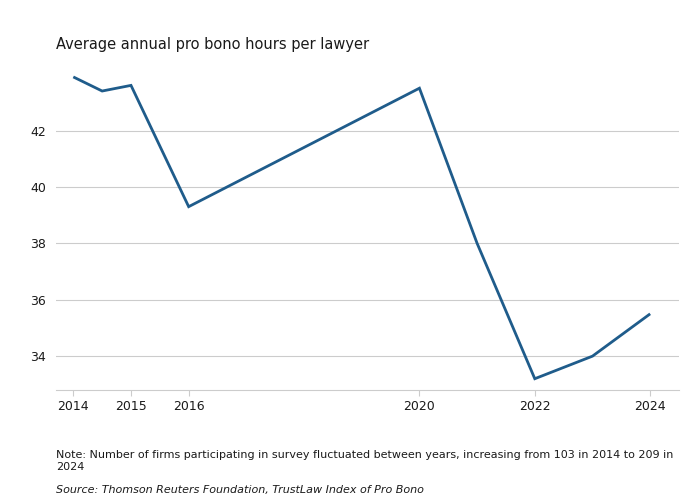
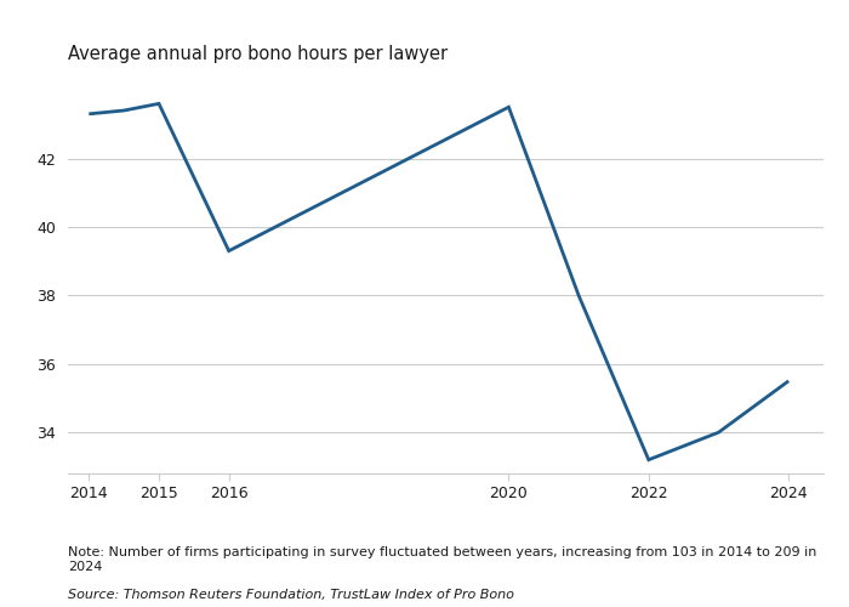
2014: 43.9 -> 43.3
